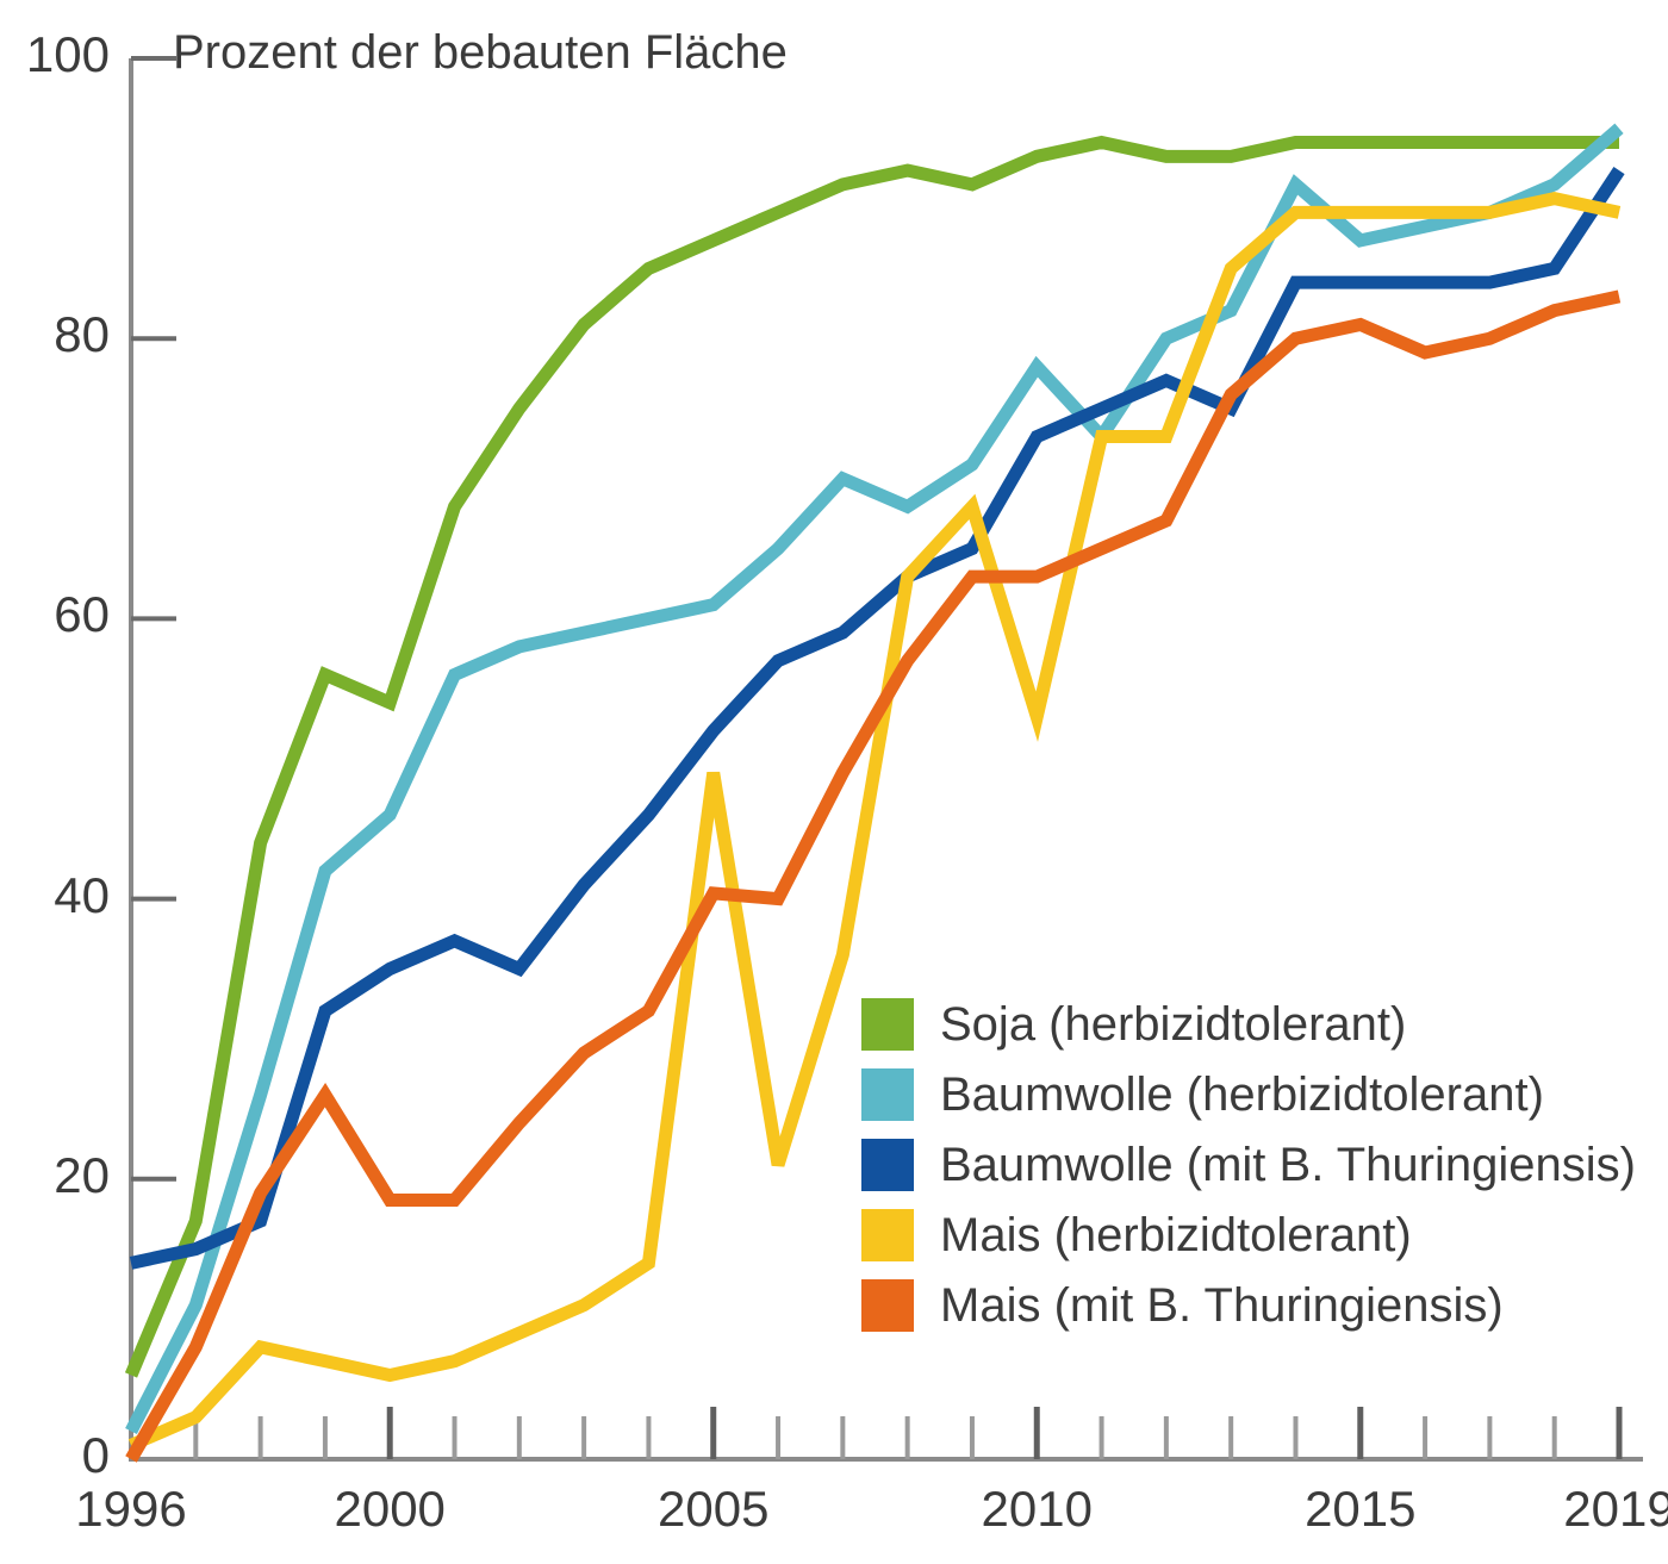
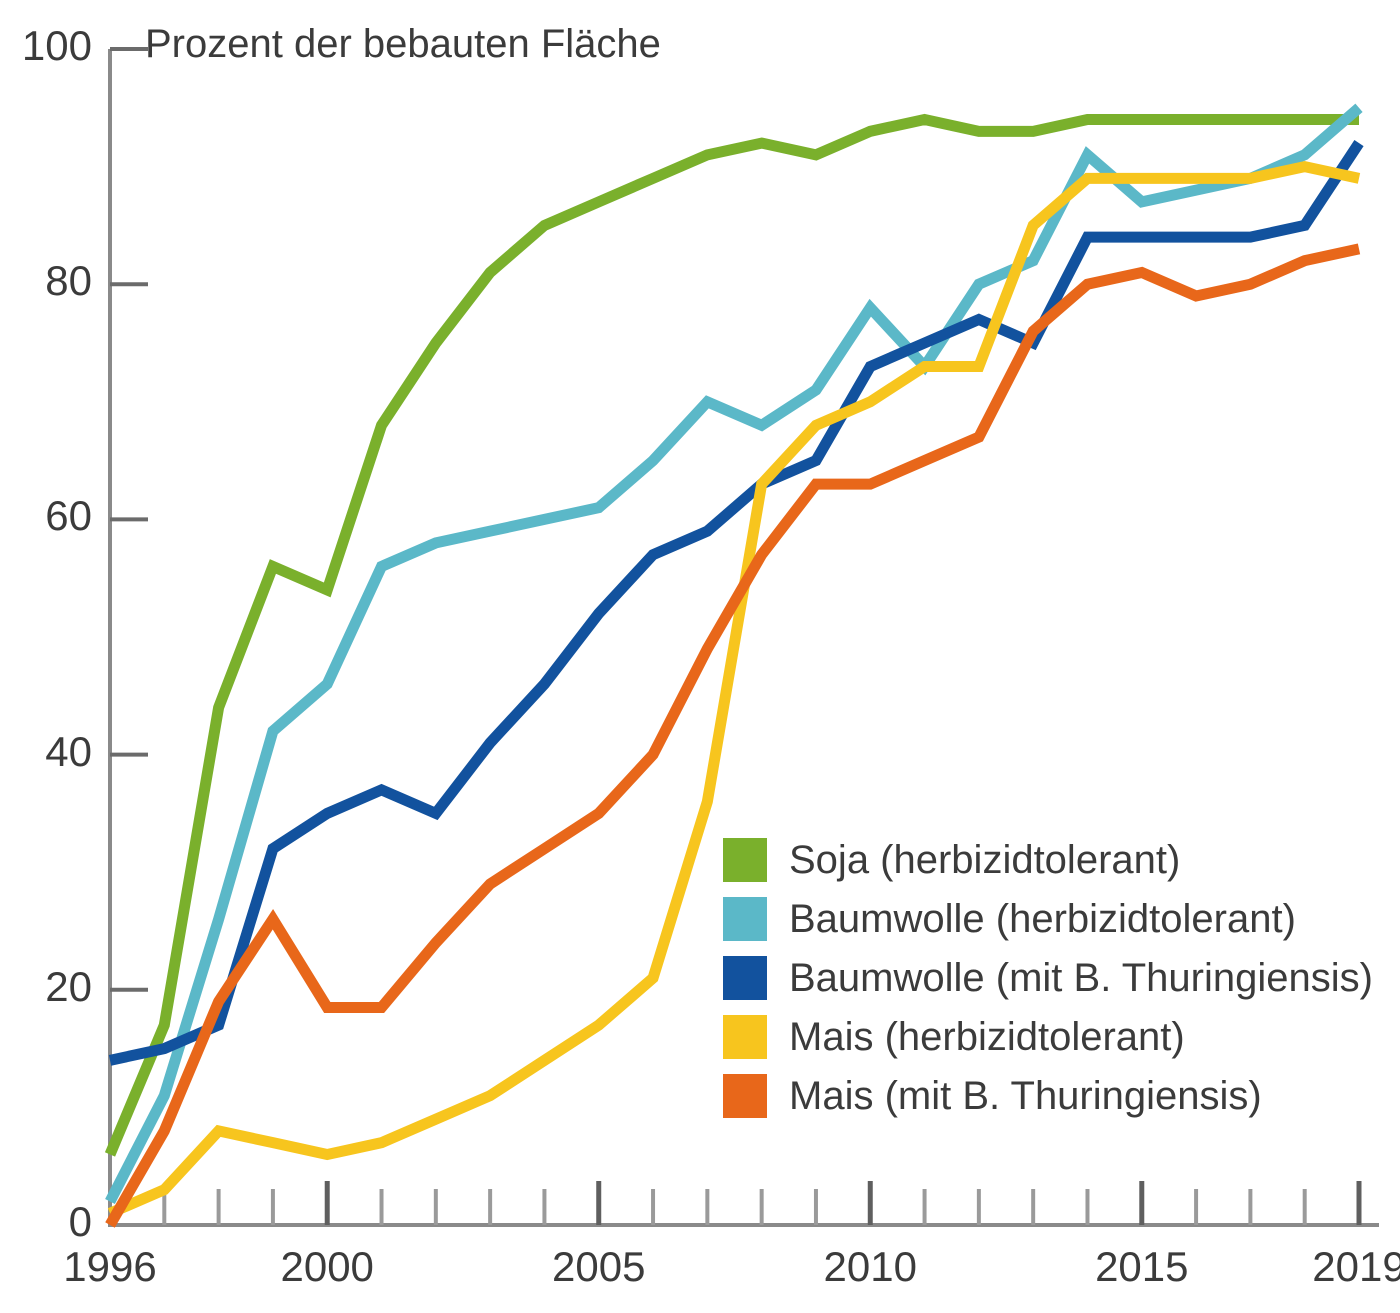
Mais (herbizidtolerant)/2005: 49 -> 17
Mais (mit B. Thuringiensis)/2005: 40.4 -> 35.0
Mais (herbizidtolerant)/2010: 53 -> 70
